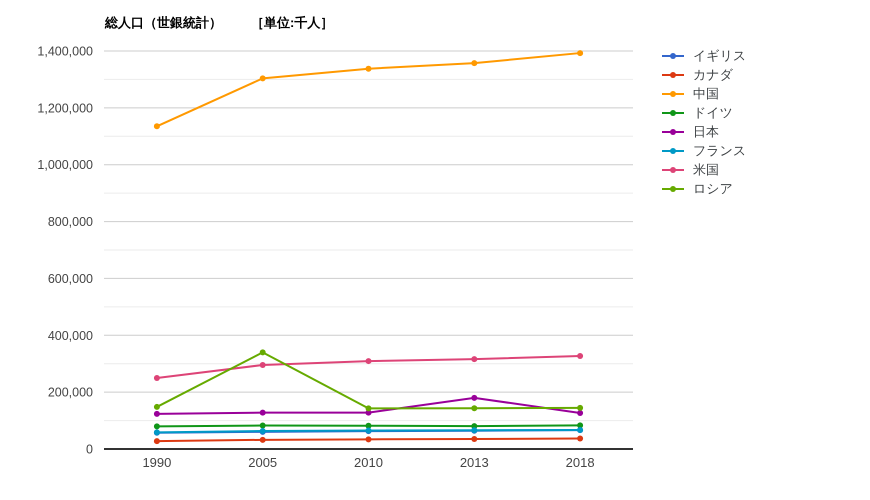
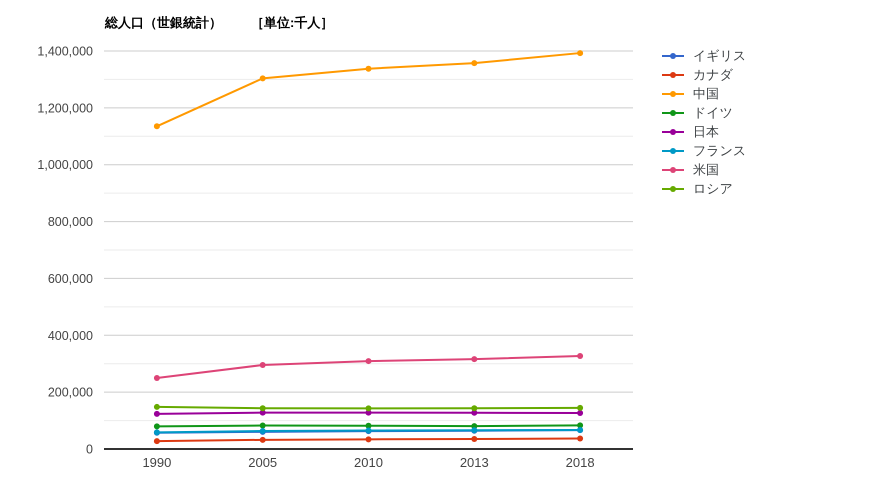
ロシア/2005: 340000 -> 140000
日本/2013: 180000 -> 130000
